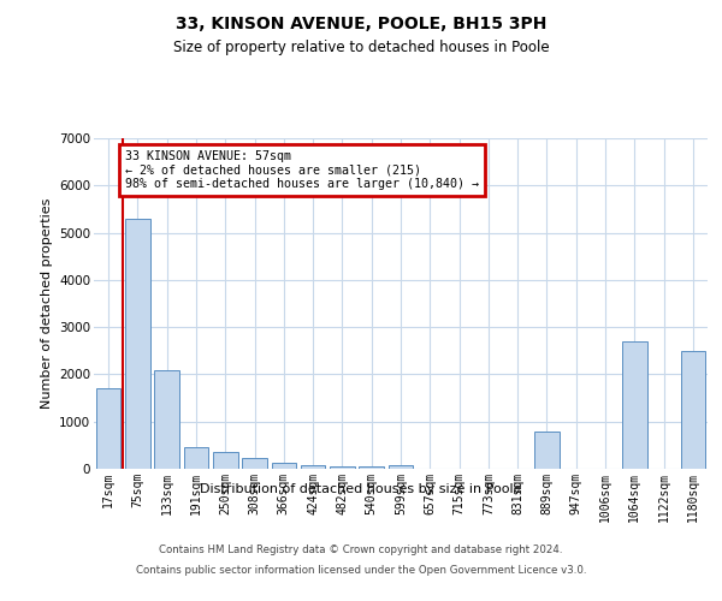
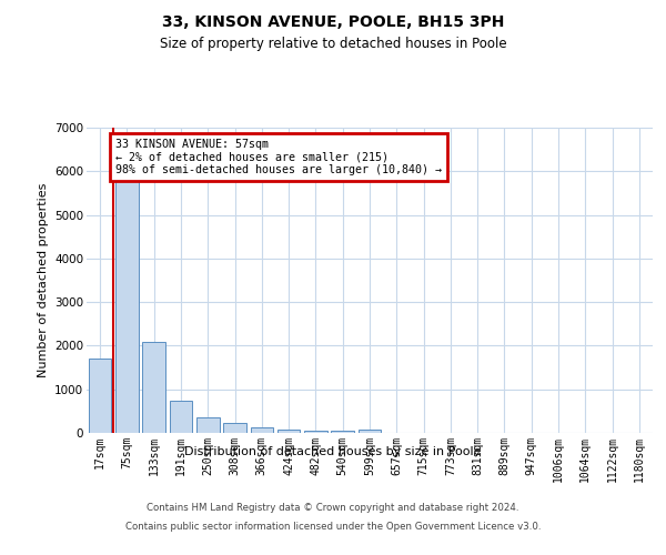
75sqm: 5300 -> 5800
191sqm: 450 -> 750
889sqm: 800 -> 0
1064sqm: 2700 -> 0
1180sqm: 2500 -> 0
